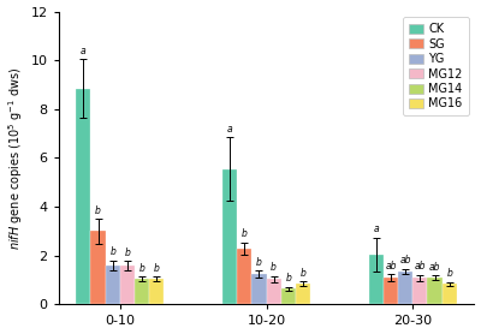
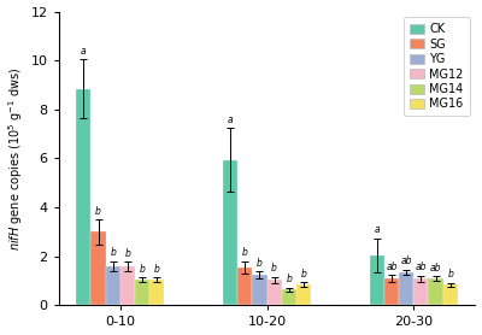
CK/10-20: 5.55 -> 5.95
SG/10-20: 2.30 -> 1.55
